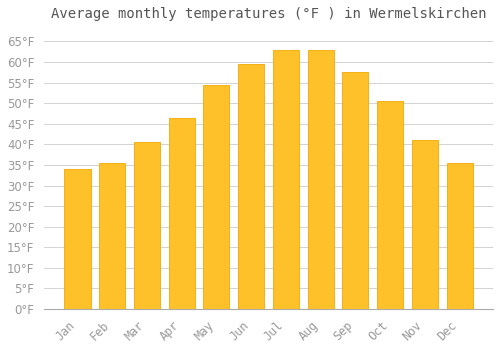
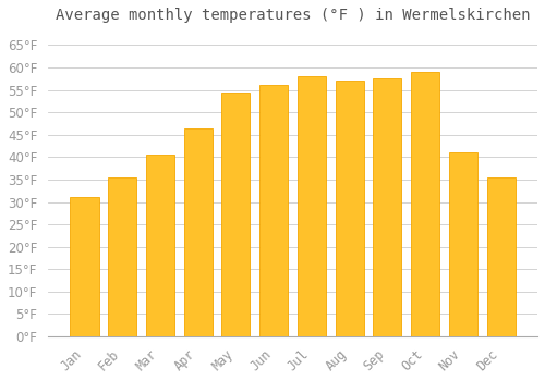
Jan: 34.0°F -> 31.0°F
Jun: 59.5°F -> 56.0°F
Jul: 63.0°F -> 58.0°F
Aug: 63.0°F -> 57.0°F
Oct: 50.5°F -> 59.0°F
